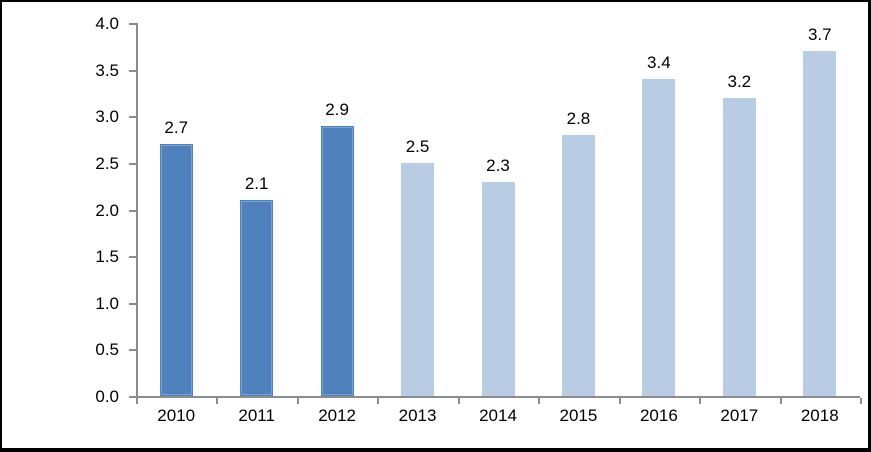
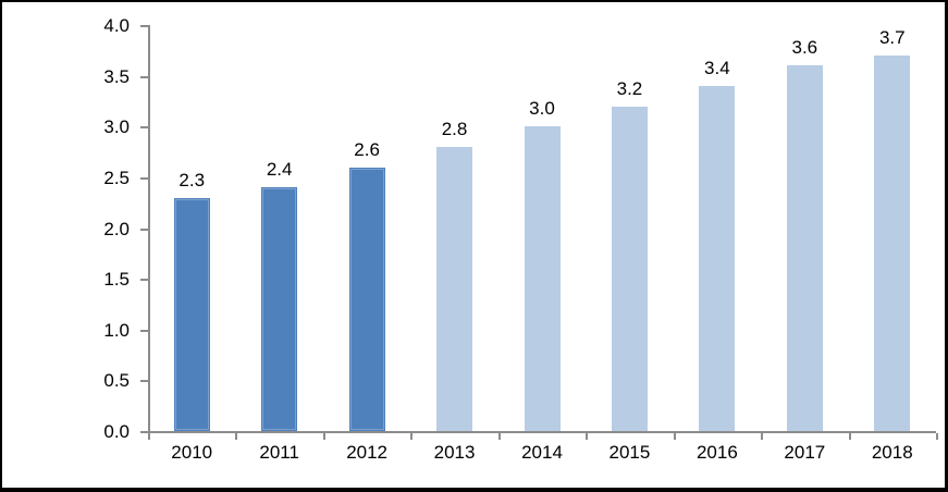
2010: 2.7 -> 2.3
2011: 2.1 -> 2.4
2012: 2.9 -> 2.6
2013: 2.5 -> 2.8
2014: 2.3 -> 3.0
2015: 2.8 -> 3.2
2017: 3.2 -> 3.6
